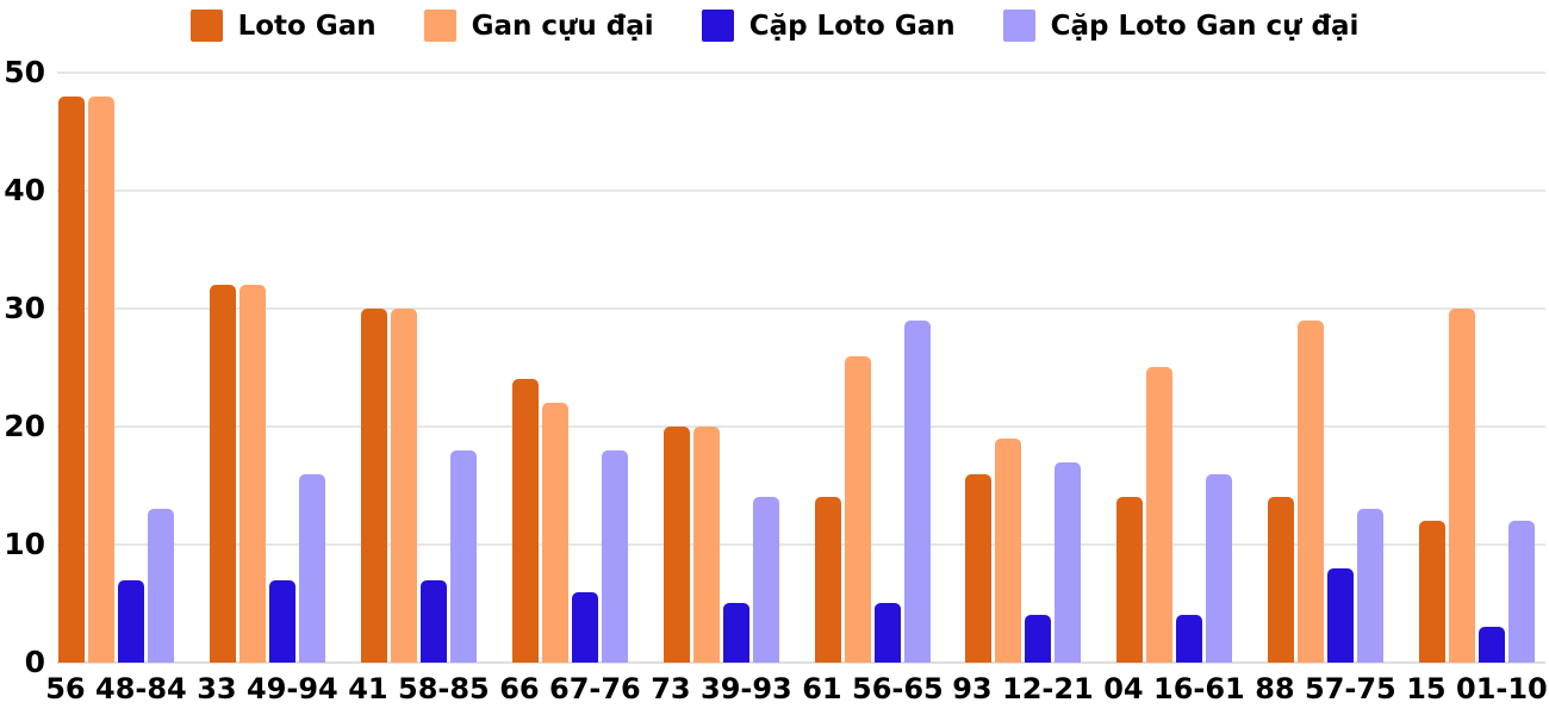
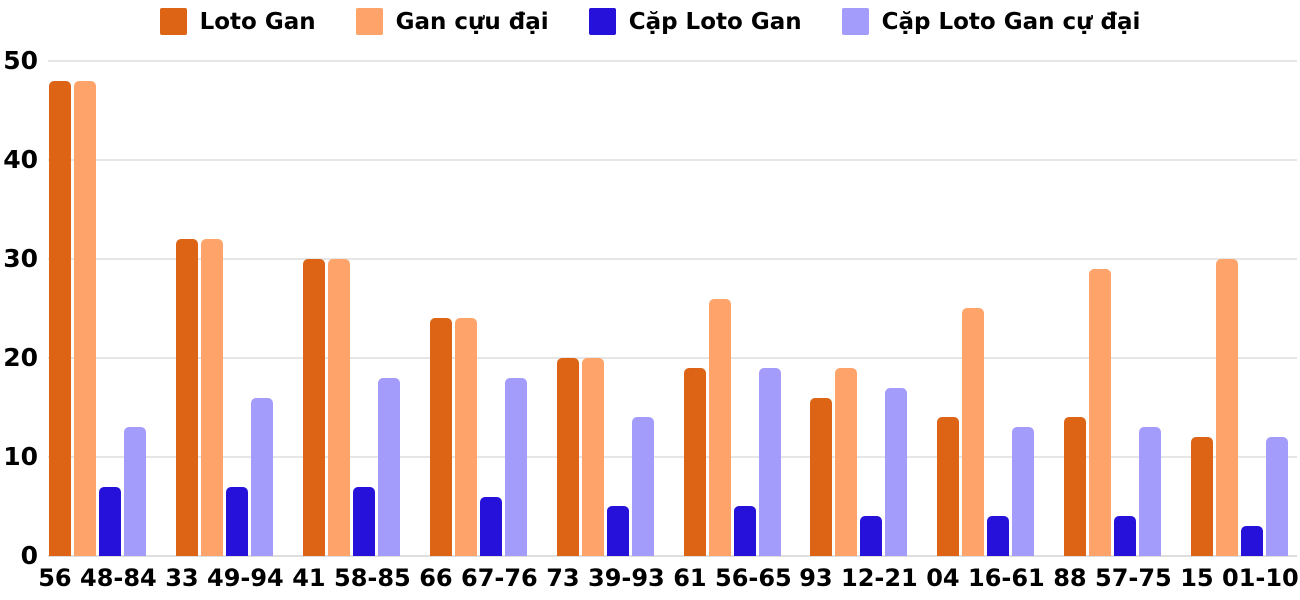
Gan cựu đại/66 67-76: 22 -> 24
Loto Gan/61 56-65: 14 -> 19
Cặp Loto Gan cự đại/61 56-65: 29 -> 19
Cặp Loto Gan cự đại/04 16-61: 16 -> 13
Cặp Loto Gan/88 57-75: 8 -> 4
